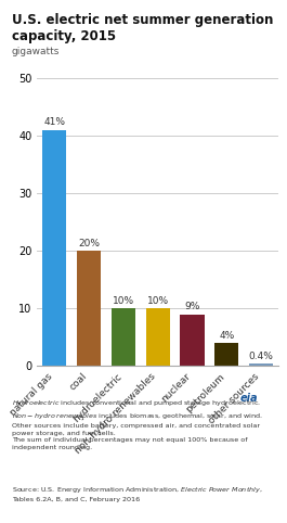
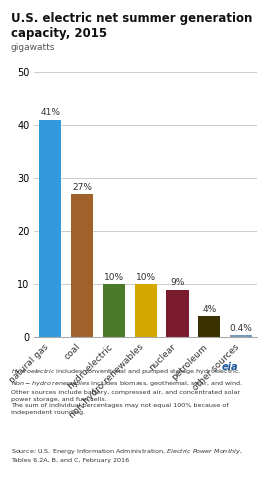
coal: 20% -> 27%
